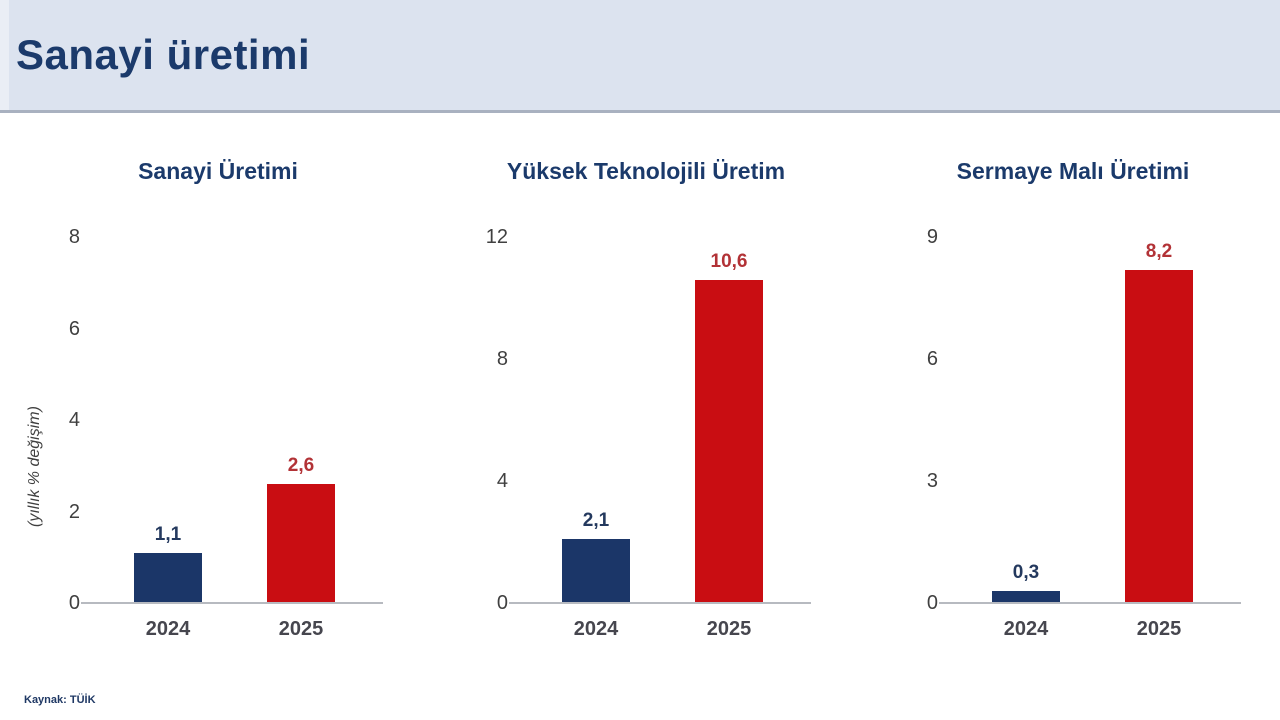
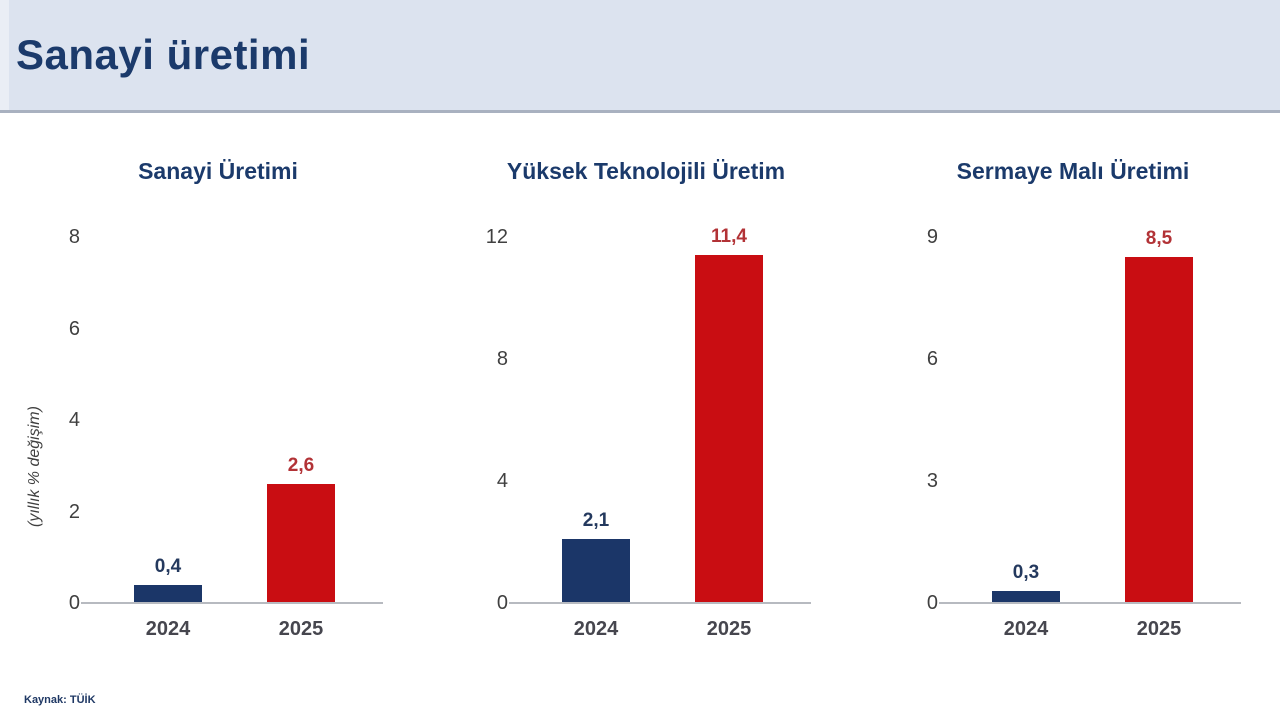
Sanayi Üretimi/2024: 1,1 -> 0,4
Yüksek Teknolojili Üretim/2025: 10,6 -> 11,4
Sermaye Malı Üretimi/2025: 8,2 -> 8,5
